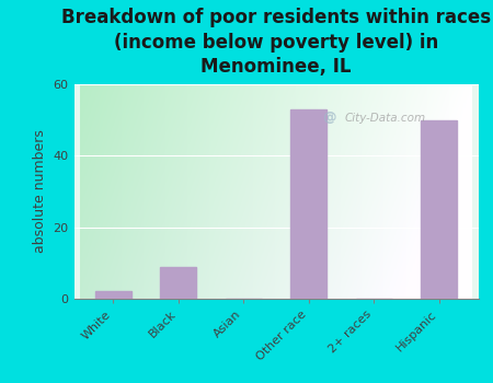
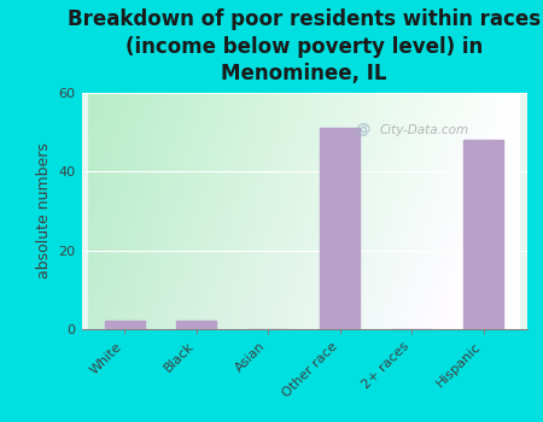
Black: 9 -> 2
Other race: 53 -> 51
Hispanic: 50 -> 48
